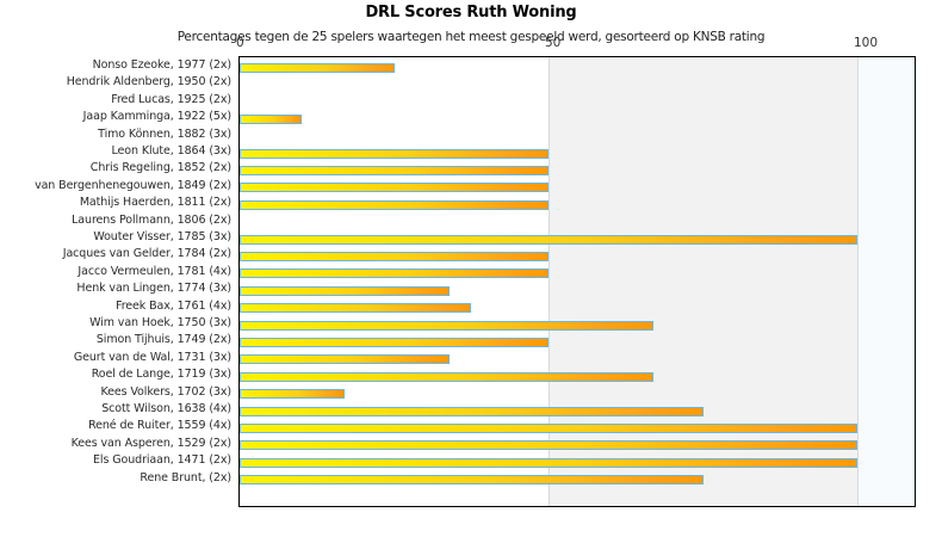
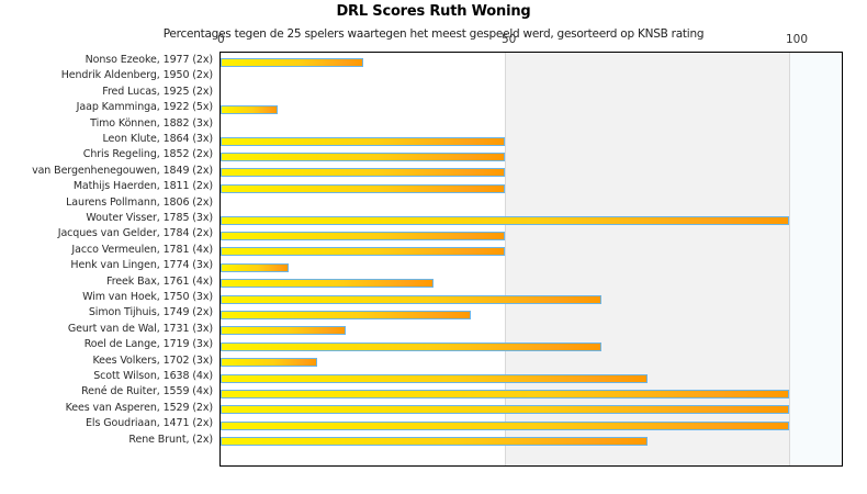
Henk van Lingen, 1774 (3x): 34 -> 12
Simon Tijhuis, 1749 (2x): 50 -> 44
Geurt van de Wal, 1731 (3x): 34 -> 22
